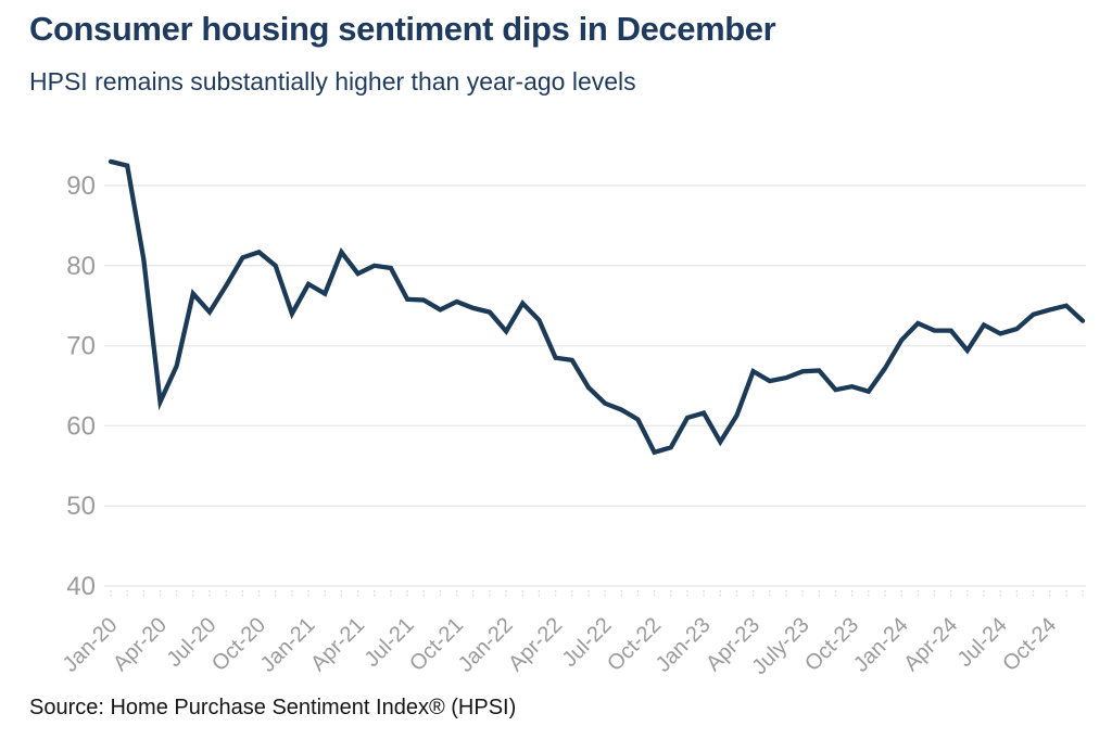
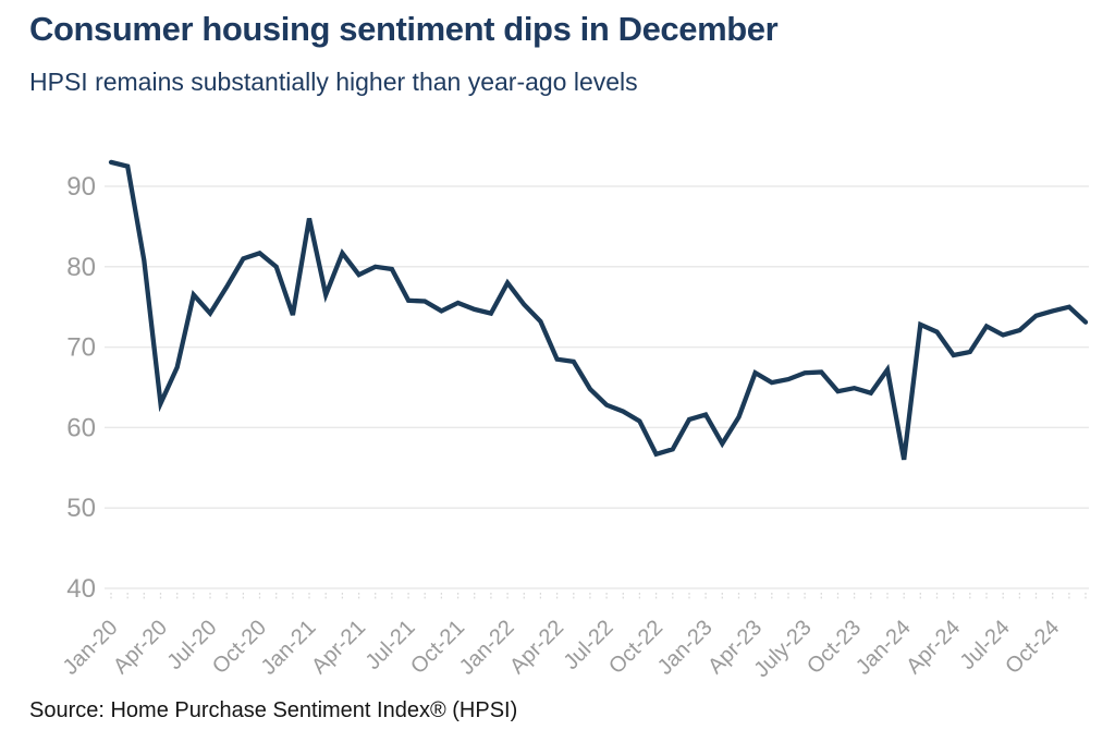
Jan-21: 78 -> 86
Jan-22: 72 -> 78
Jan-24: 71 -> 56
Apr-24: 72 -> 69
